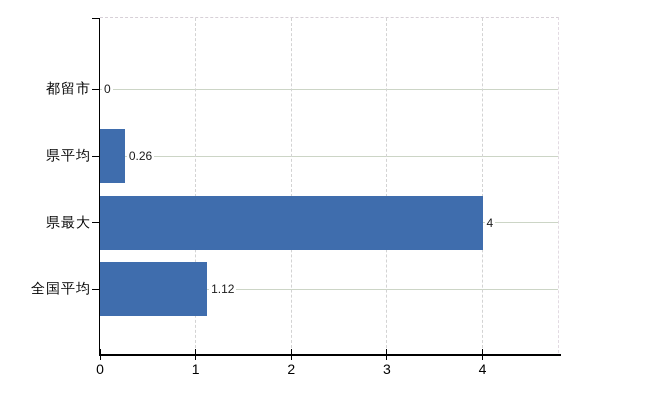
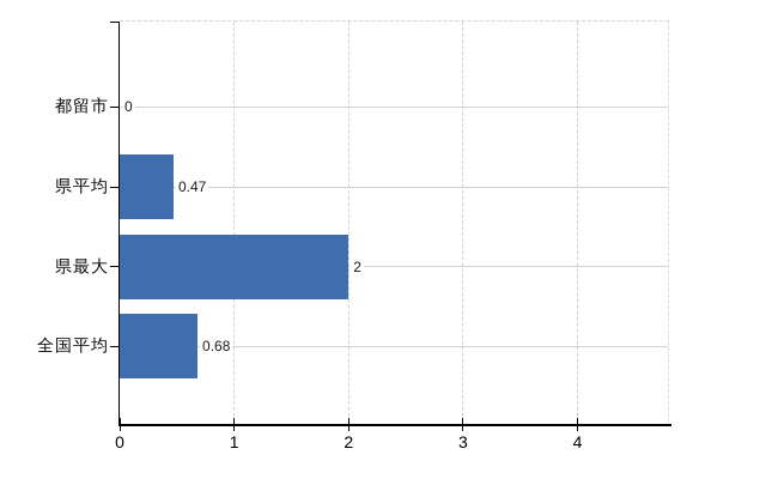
県平均: 0.26 -> 0.47
県最大: 4 -> 2
全国平均: 1.12 -> 0.68
